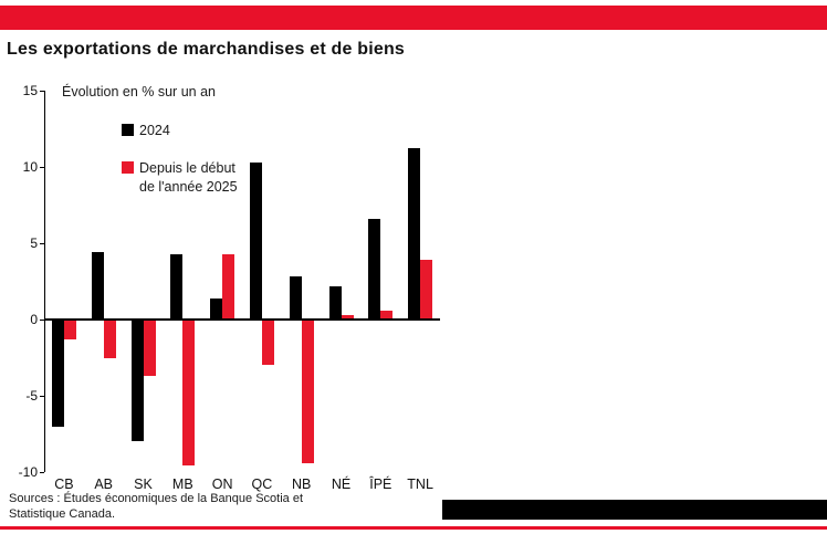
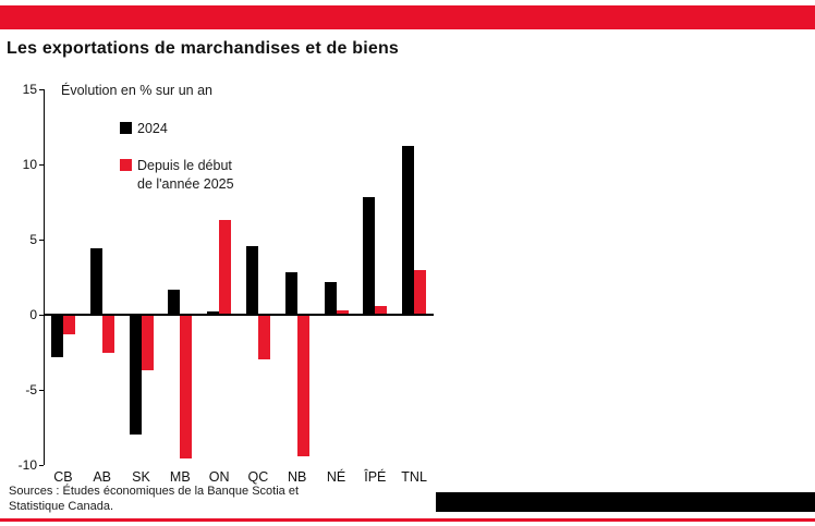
2024/CB: -7.0 -> -2.8
2024/MB: 4.3 -> 1.7
2024/ON: 1.4 -> 0.2
Depuis le début de l'année 2025/ON: 4.3 -> 6.3
2024/QC: 10.3 -> 4.6
2024/ÎPÉ: 6.6 -> 7.8
Depuis le début de l'année 2025/TNL: 3.9 -> 3.0
